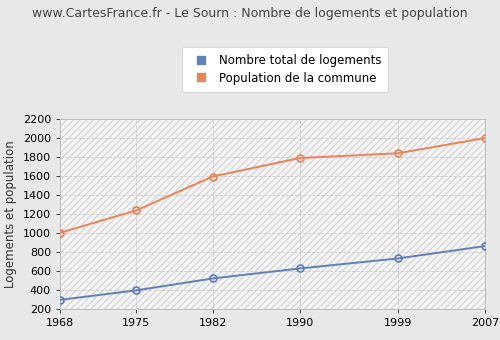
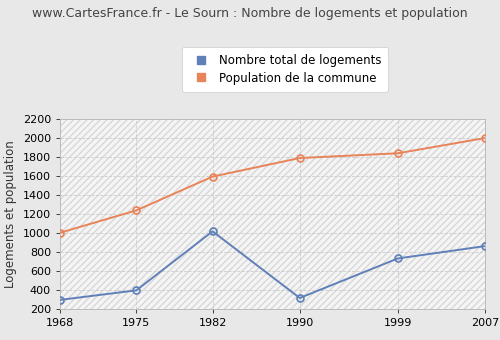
Nombre total de logements/1982: 520 -> 1020
Nombre total de logements/1990: 630 -> 320
